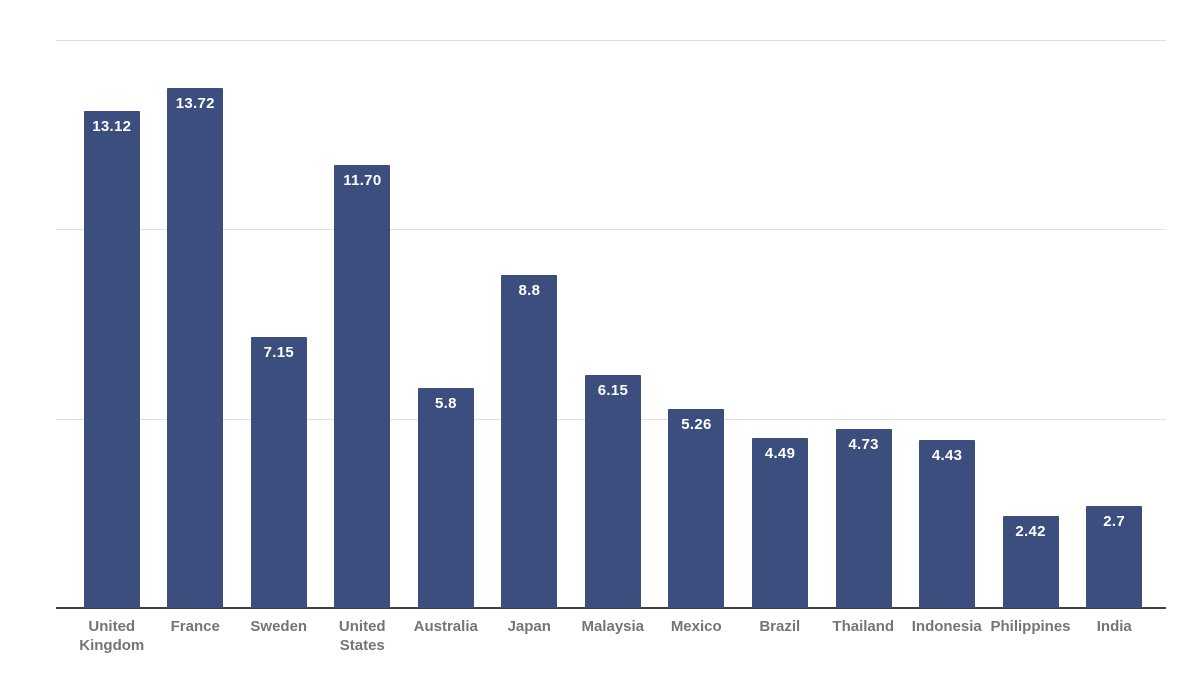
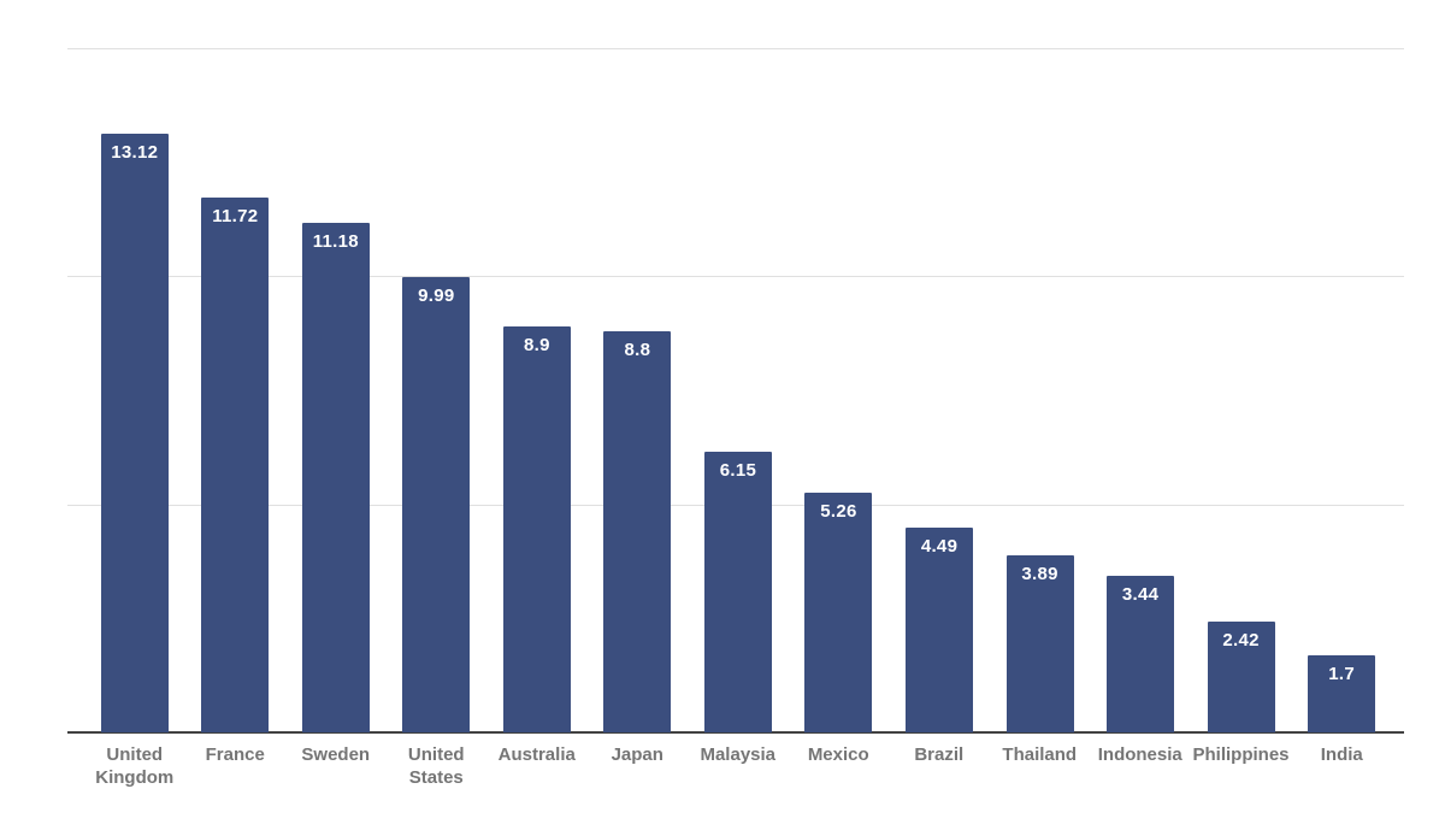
France: 13.72 -> 11.72
Sweden: 7.15 -> 11.18
United States: 11.70 -> 9.99
Australia: 5.8 -> 8.9
Thailand: 4.73 -> 3.89
Indonesia: 4.43 -> 3.44
India: 2.7 -> 1.7
